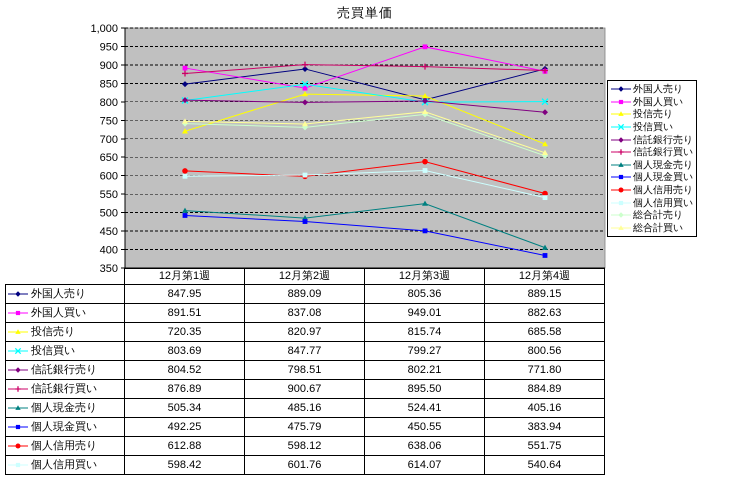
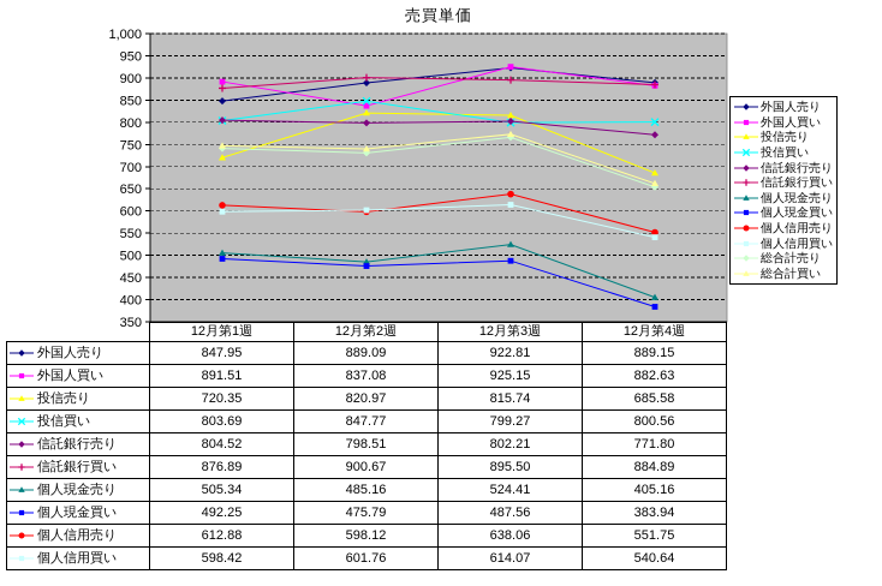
外国人売り/12月第3週: 805.36 -> 922.81
外国人買い/12月第3週: 949.01 -> 925.15
個人現金買い/12月第3週: 450.55 -> 487.56
